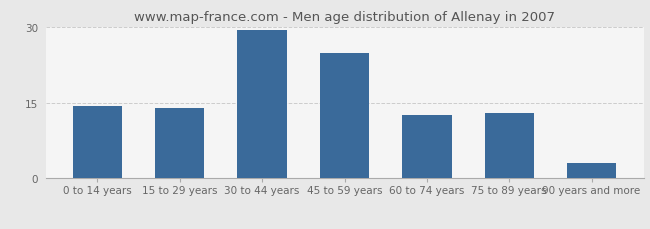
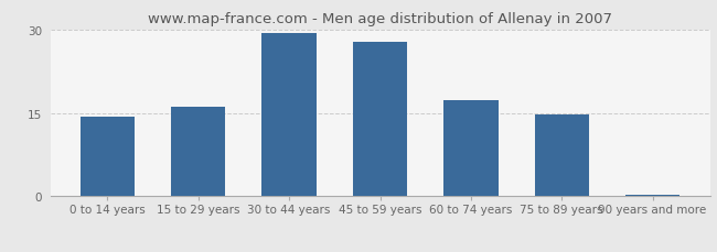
15 to 29 years: 14.0 -> 16.0
45 to 59 years: 24.8 -> 27.8
60 to 74 years: 12.6 -> 17.2
75 to 89 years: 13.0 -> 14.7
90 years and more: 3.0 -> 0.3
